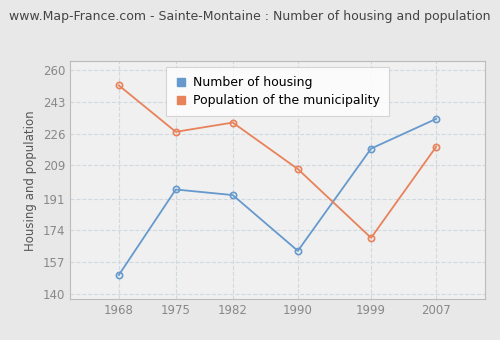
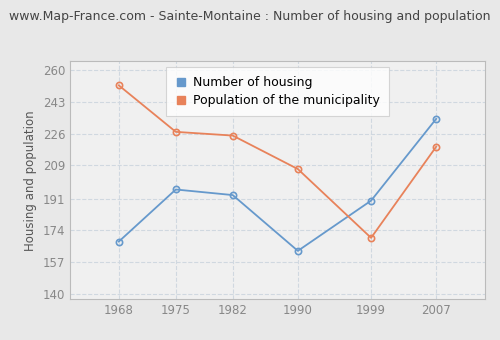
Number of housing/1968: 150 -> 168
Population of the municipality/1982: 232 -> 225
Number of housing/1999: 218 -> 190
